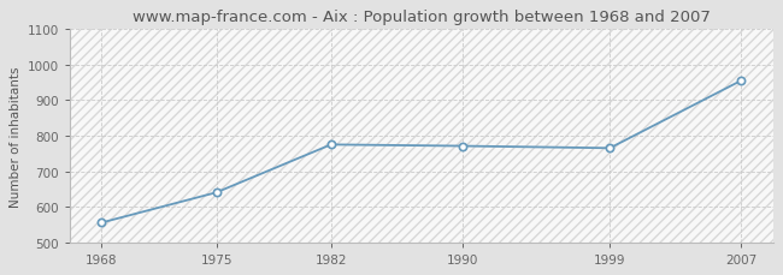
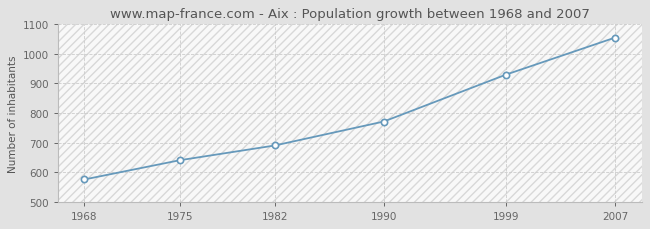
1968: 555 -> 575
1982: 775 -> 690
1999: 765 -> 930
2007: 955 -> 1055
